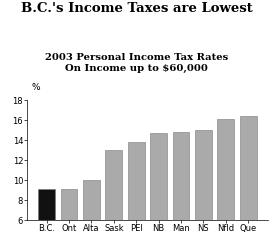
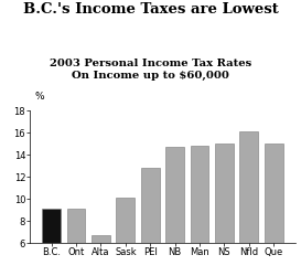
Alta: 10.0 -> 6.7
Sask: 13.0 -> 10.1
PEI: 13.8 -> 12.8
Que: 16.4 -> 15.0
